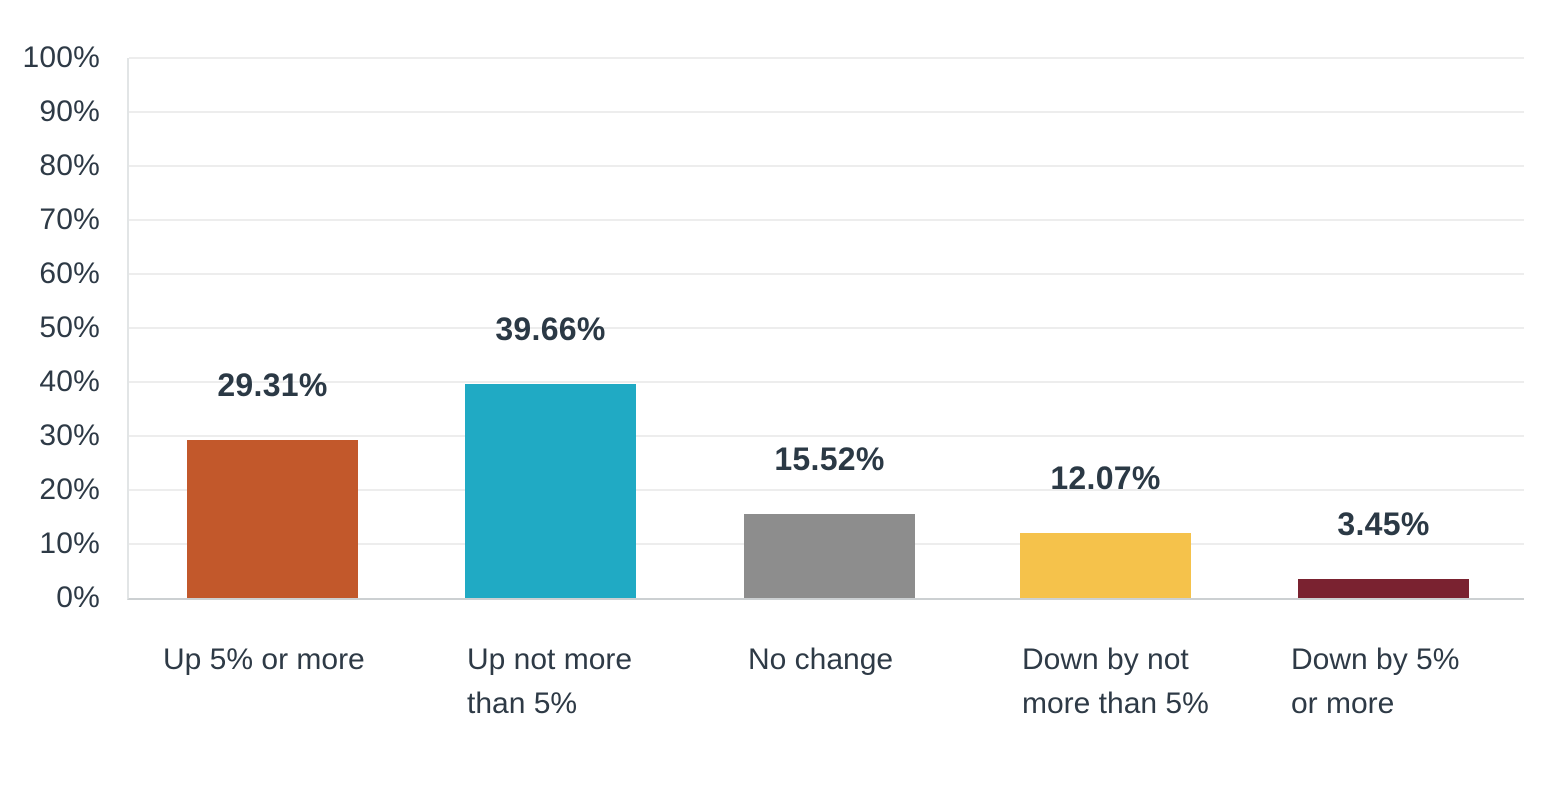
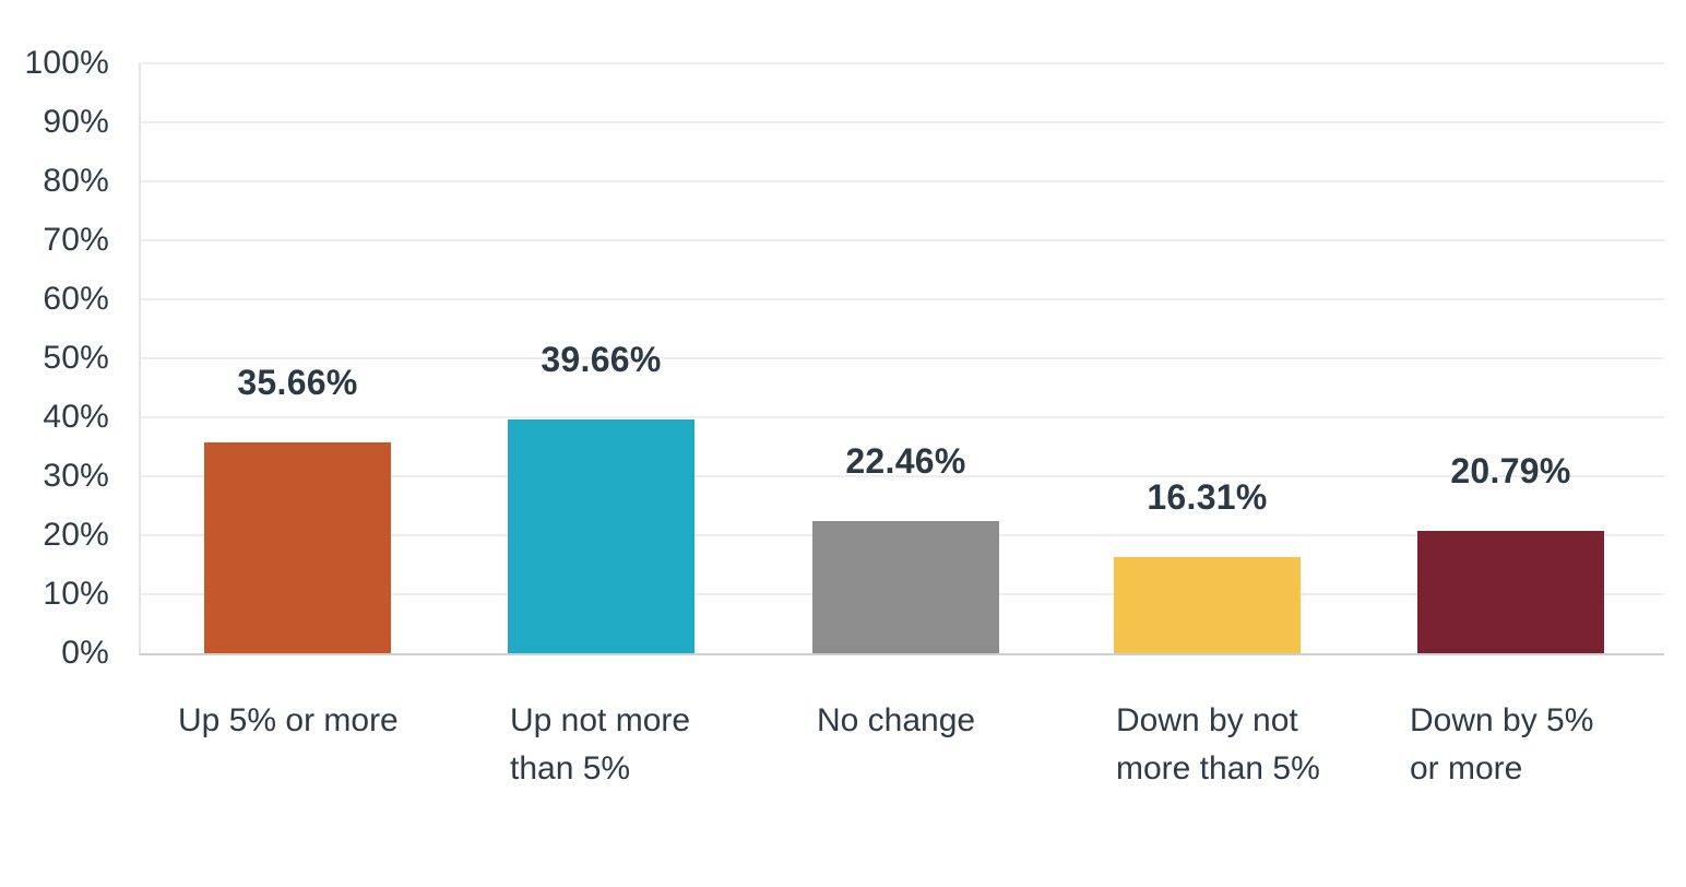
Up 5% or more: 29.31% -> 35.66%
No change: 15.52% -> 22.46%
Down by not more than 5%: 12.07% -> 16.31%
Down by 5% or more: 3.45% -> 20.79%
